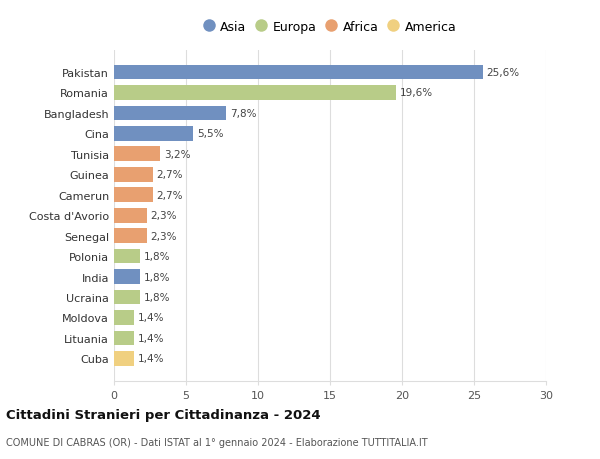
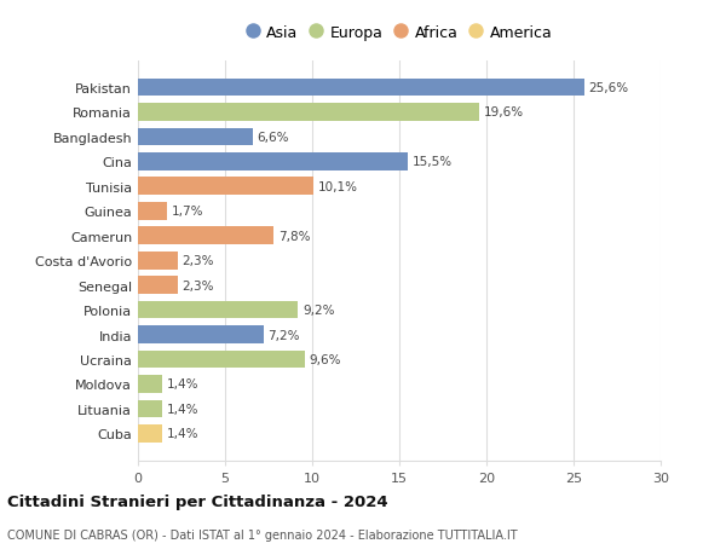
Bangladesh: 7,8% -> 6,6%
Cina: 5,5% -> 15,5%
Tunisia: 3,2% -> 10,1%
Guinea: 2,7% -> 1,7%
Camerun: 2,7% -> 7,8%
Polonia: 1,8% -> 9,2%
India: 1,8% -> 7,2%
Ucraina: 1,8% -> 9,6%
